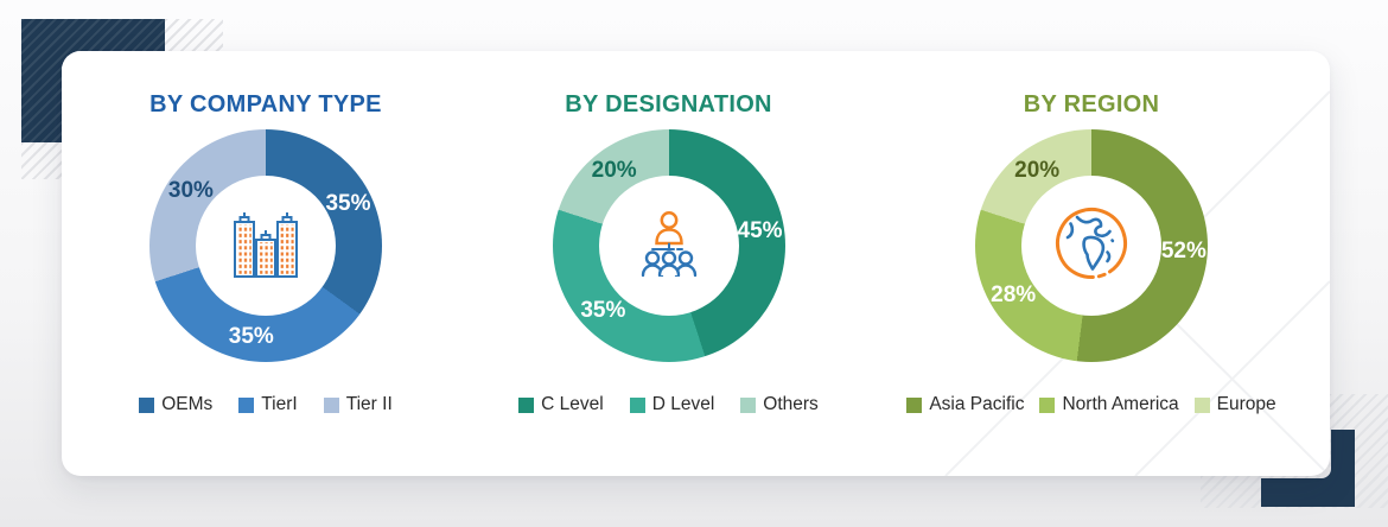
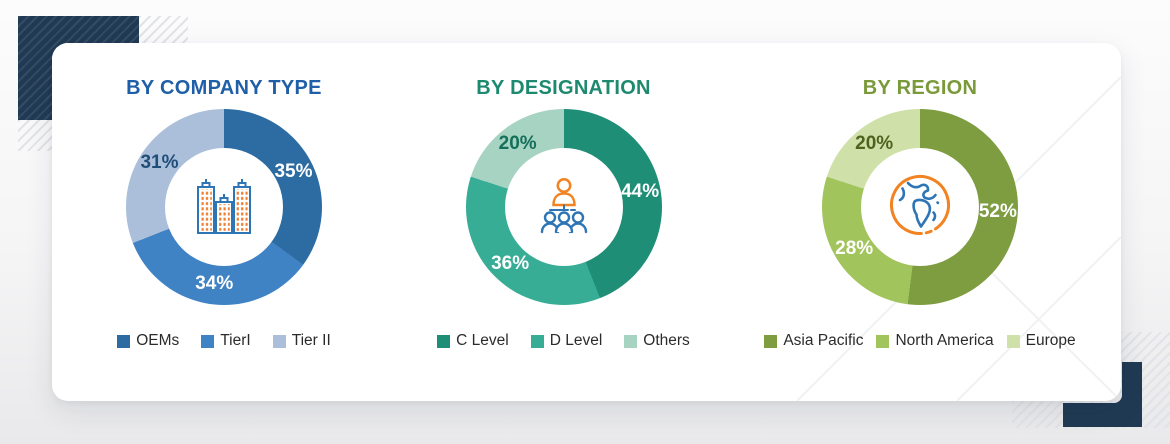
BY COMPANY TYPE/TierI: 35% -> 34%
BY COMPANY TYPE/Tier II: 30% -> 31%
BY DESIGNATION/C Level: 45% -> 44%
BY DESIGNATION/D Level: 35% -> 36%
